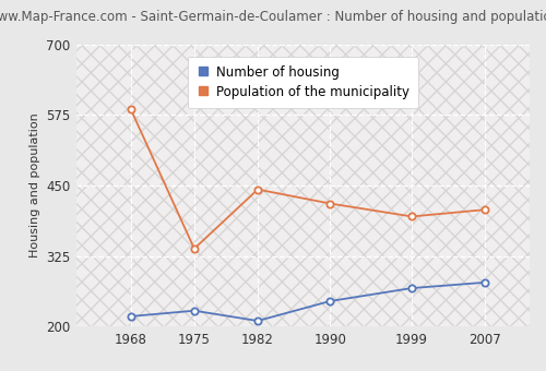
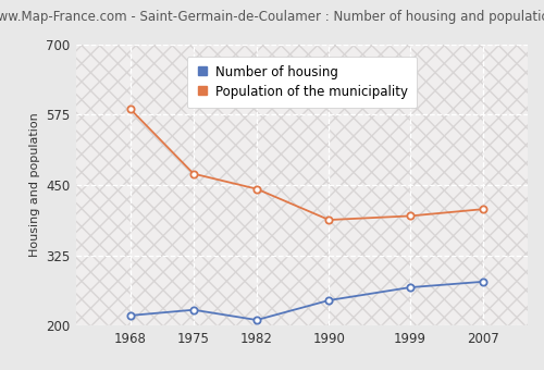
Population of the municipality/1975: 338 -> 470
Population of the municipality/1990: 418 -> 388
